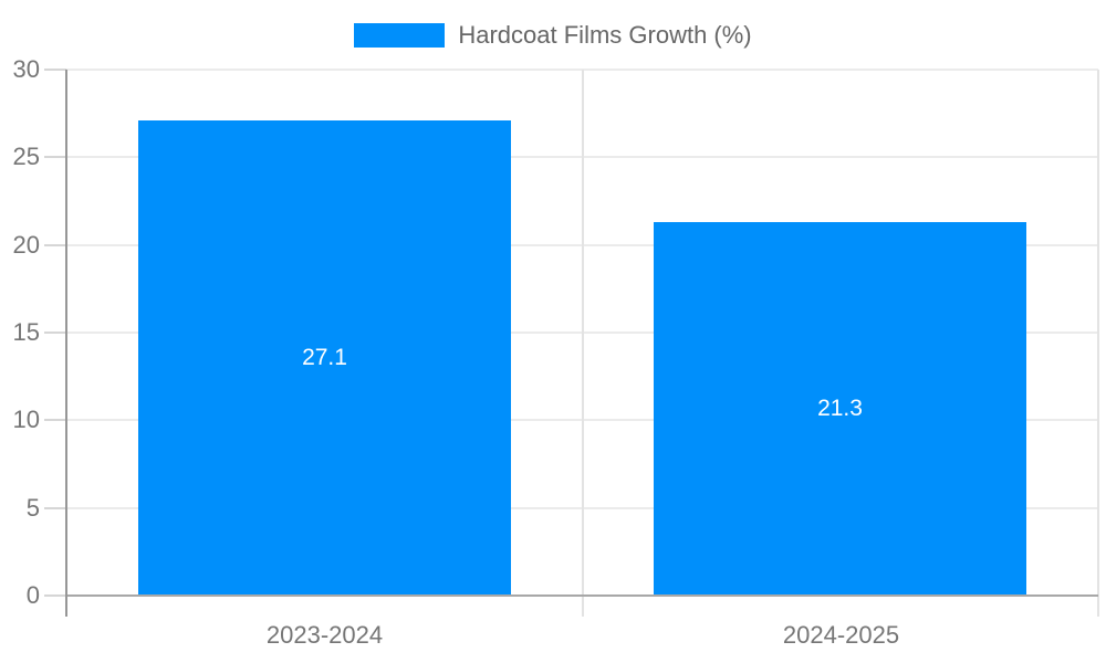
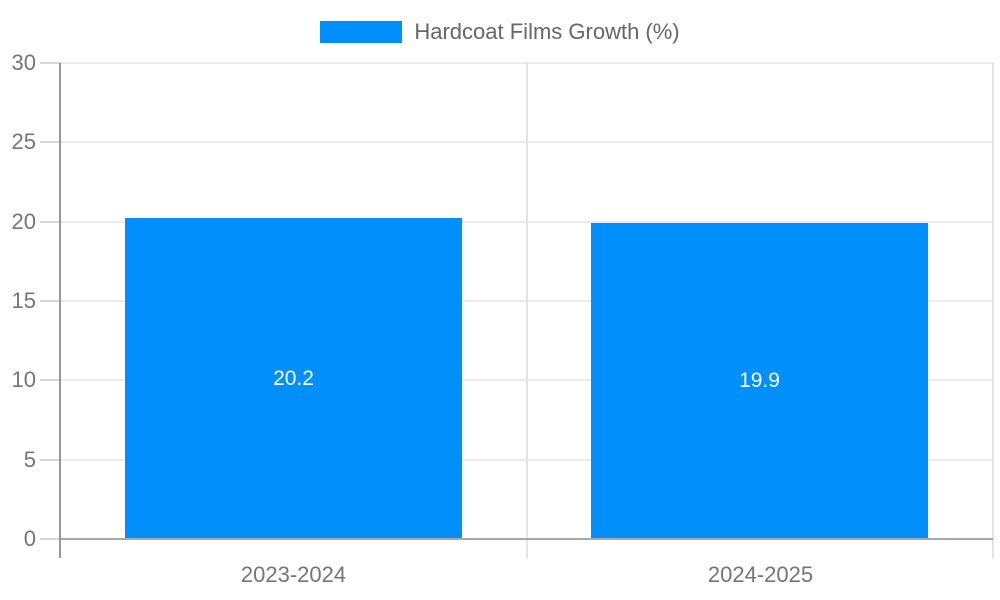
2023-2024: 27.1 -> 20.2
2024-2025: 21.3 -> 19.9
